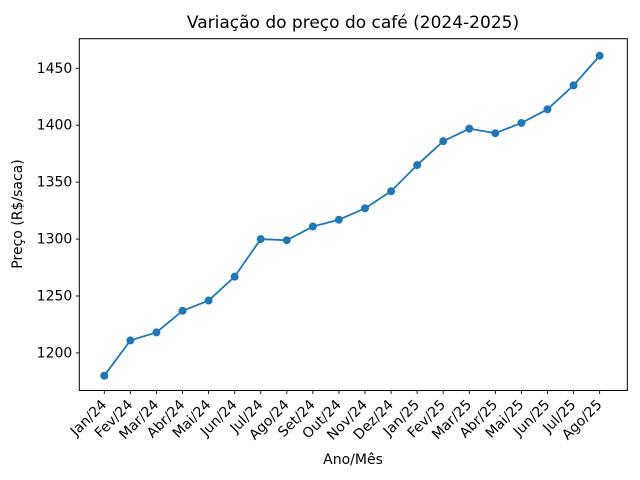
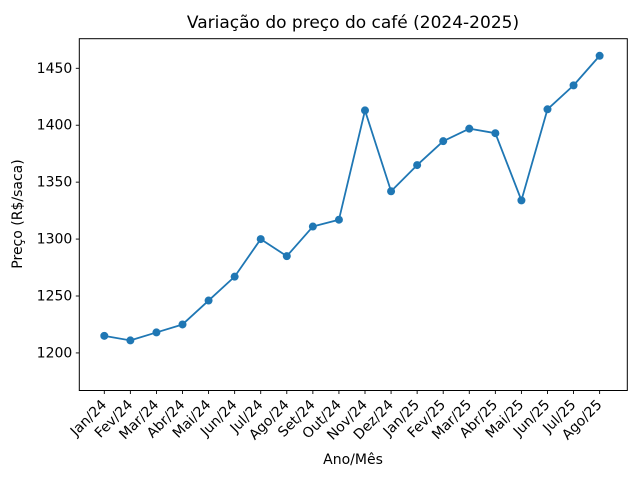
Jan/24: 1180 -> 1215
Abr/24: 1237 -> 1225
Ago/24: 1299 -> 1285
Nov/24: 1327 -> 1413
Mai/25: 1402 -> 1334
